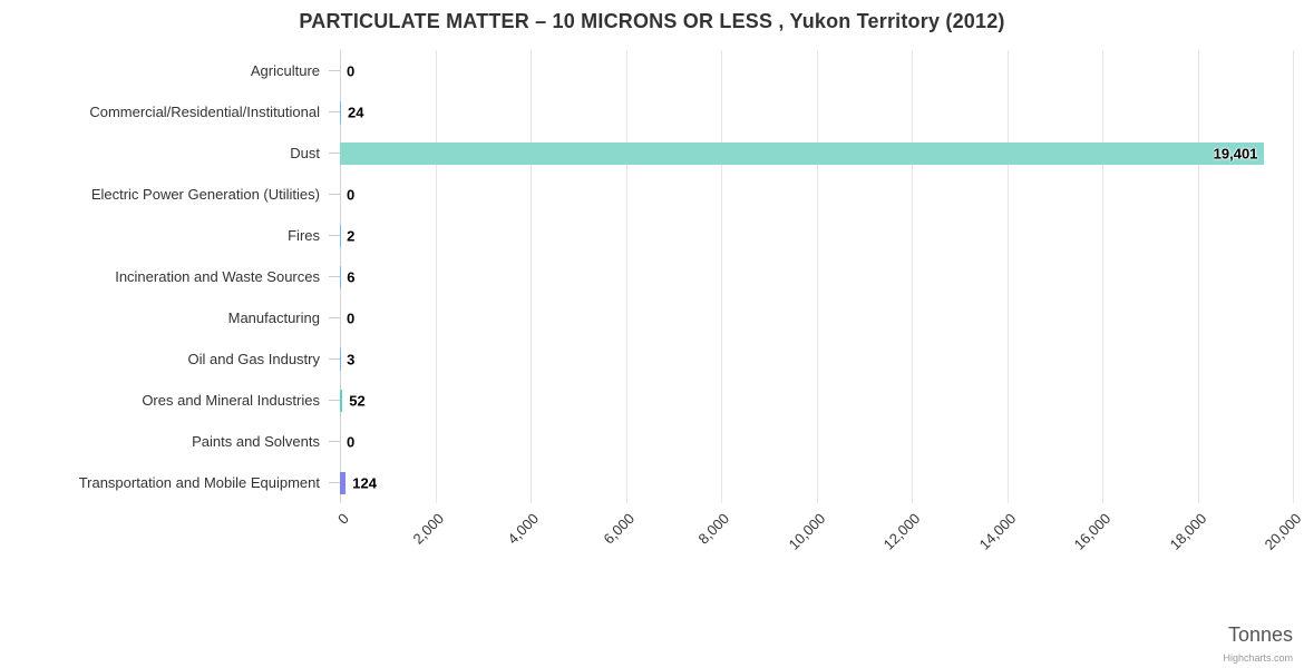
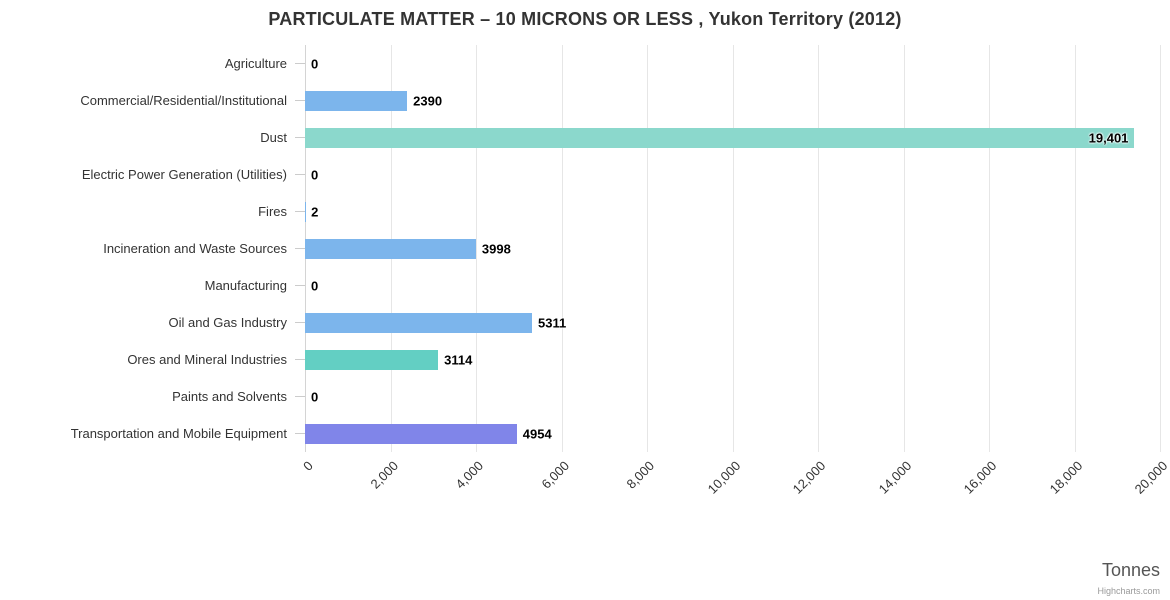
Commercial/Residential/Institutional: 24 -> 2390
Incineration and Waste Sources: 6 -> 3998
Oil and Gas Industry: 3 -> 5311
Ores and Mineral Industries: 52 -> 3114
Transportation and Mobile Equipment: 124 -> 4954
